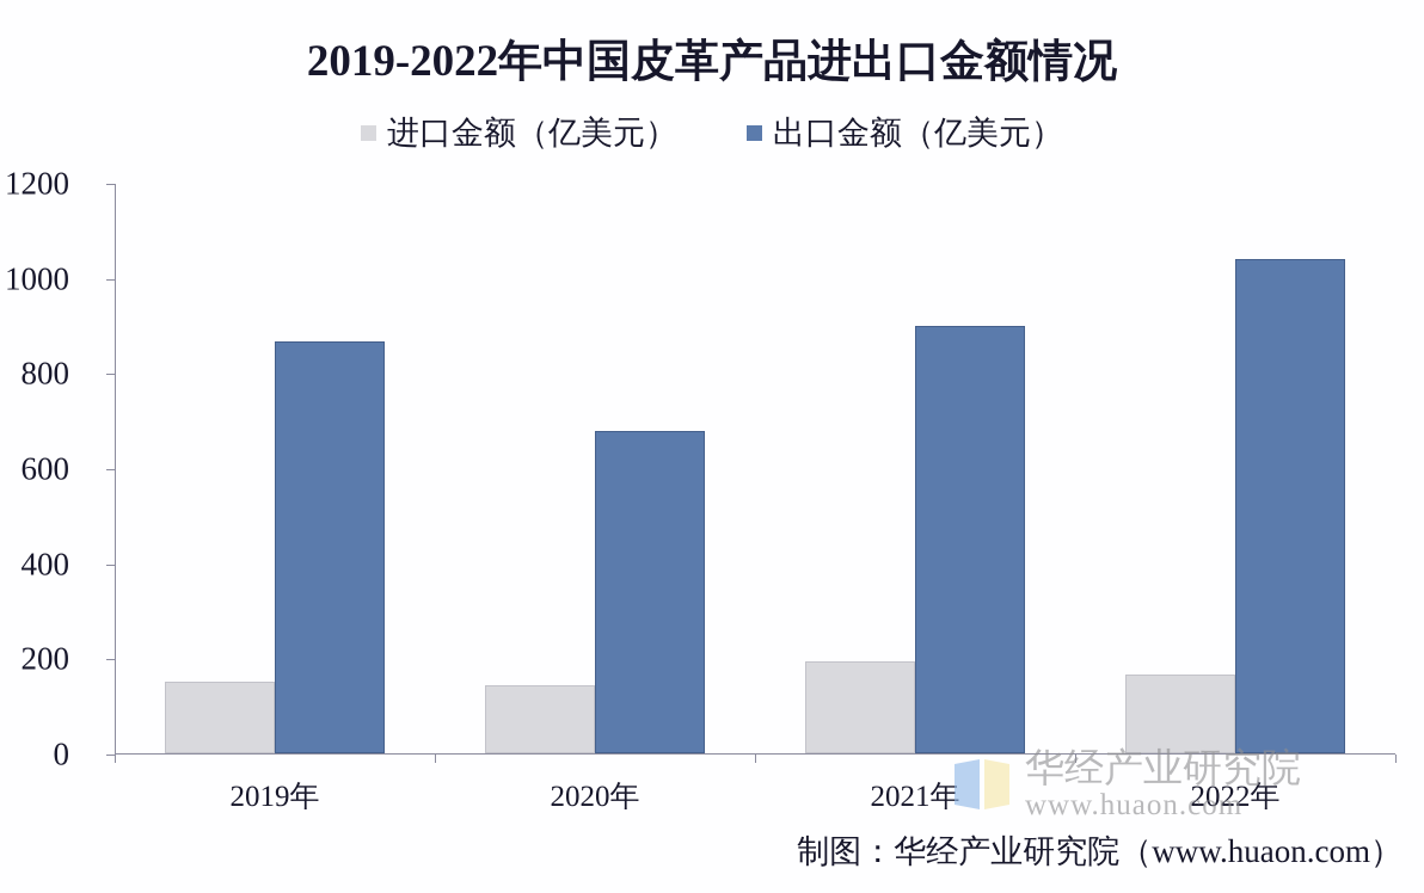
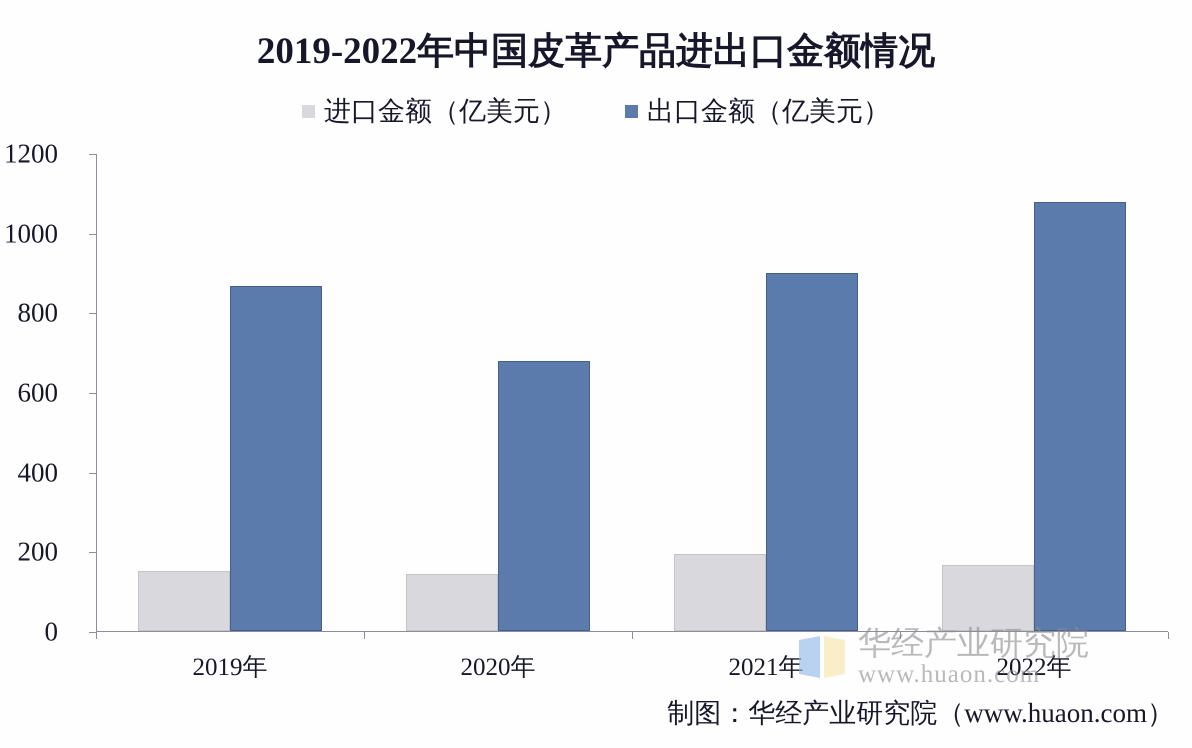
出口金额（亿美元）/2022年: 1040 -> 1080
